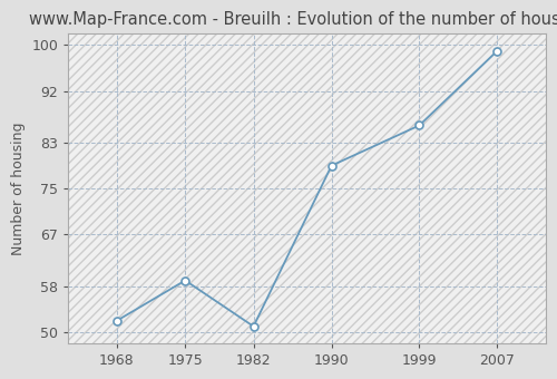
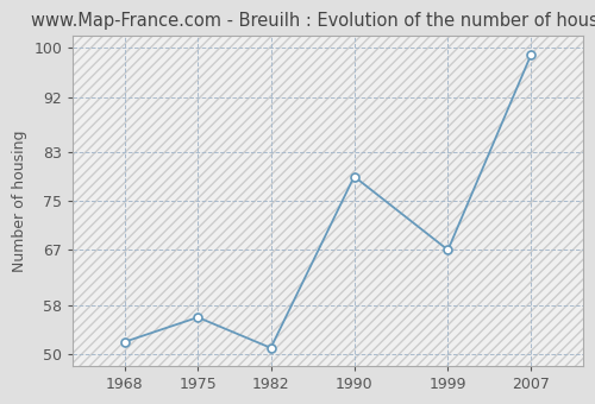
1975: 59 -> 56
1999: 86 -> 67
